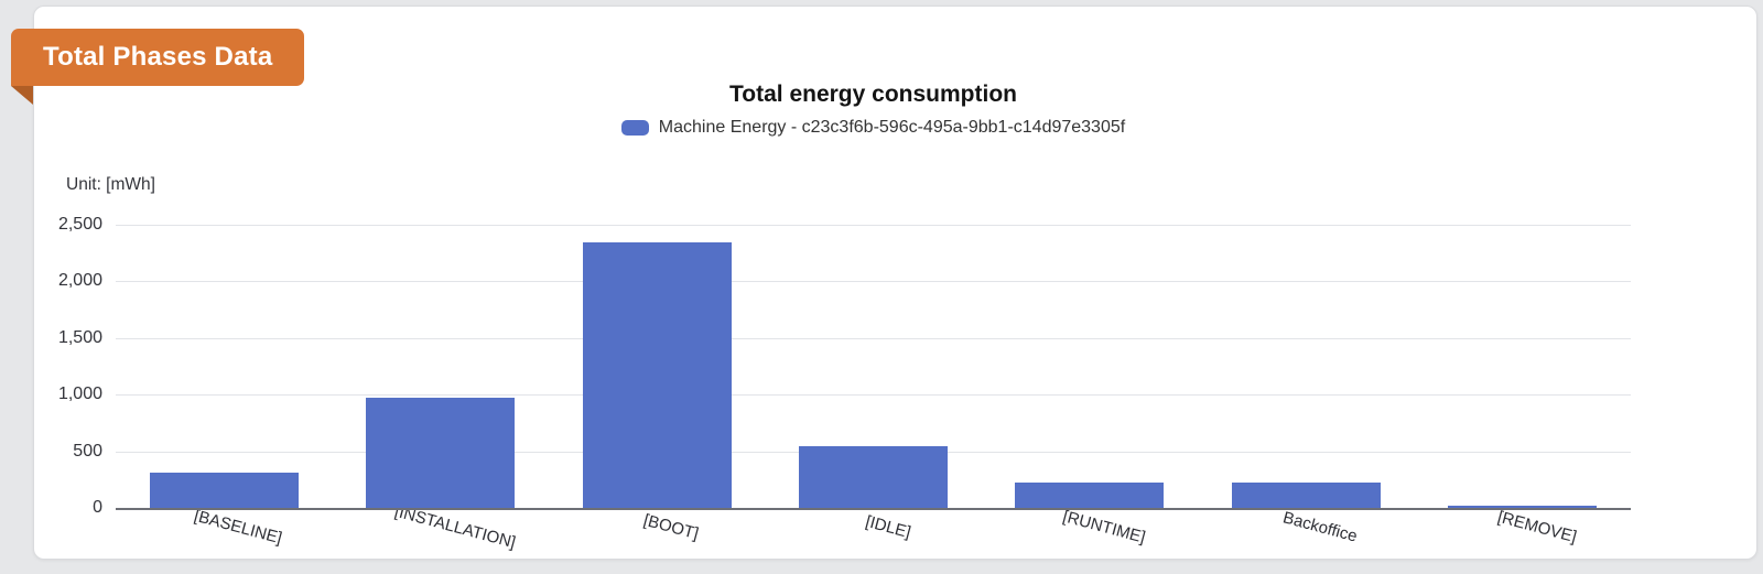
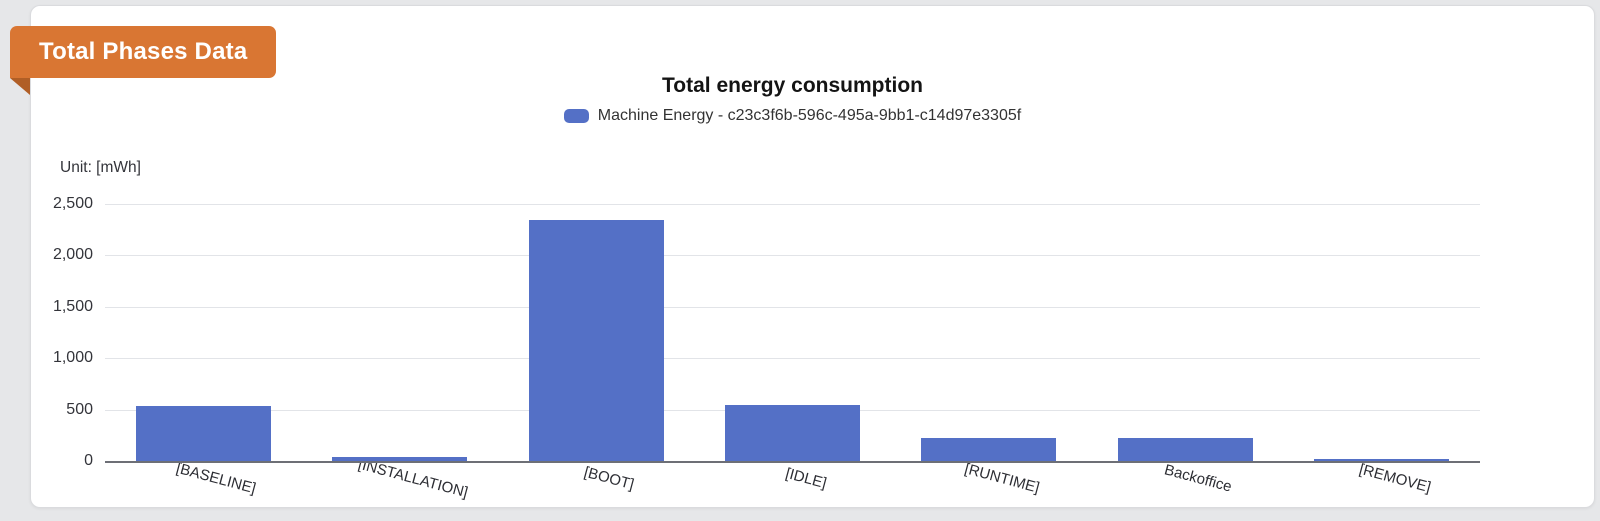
[BASELINE]: 320 -> 540
[INSTALLATION]: 980 -> 40
